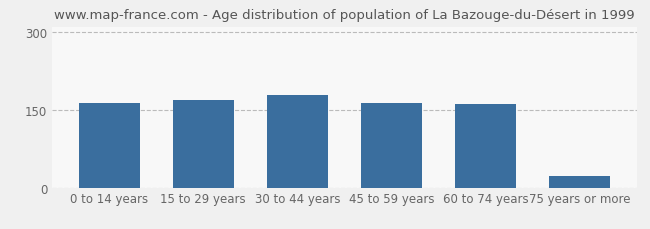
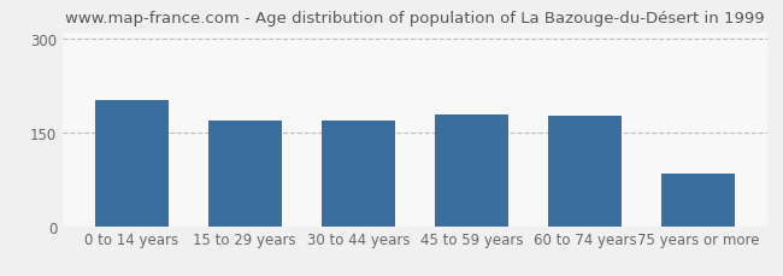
0 to 14 years: 163 -> 202
30 to 44 years: 178 -> 168
45 to 59 years: 163 -> 178
60 to 74 years: 161 -> 176
75 years or more: 22 -> 84
